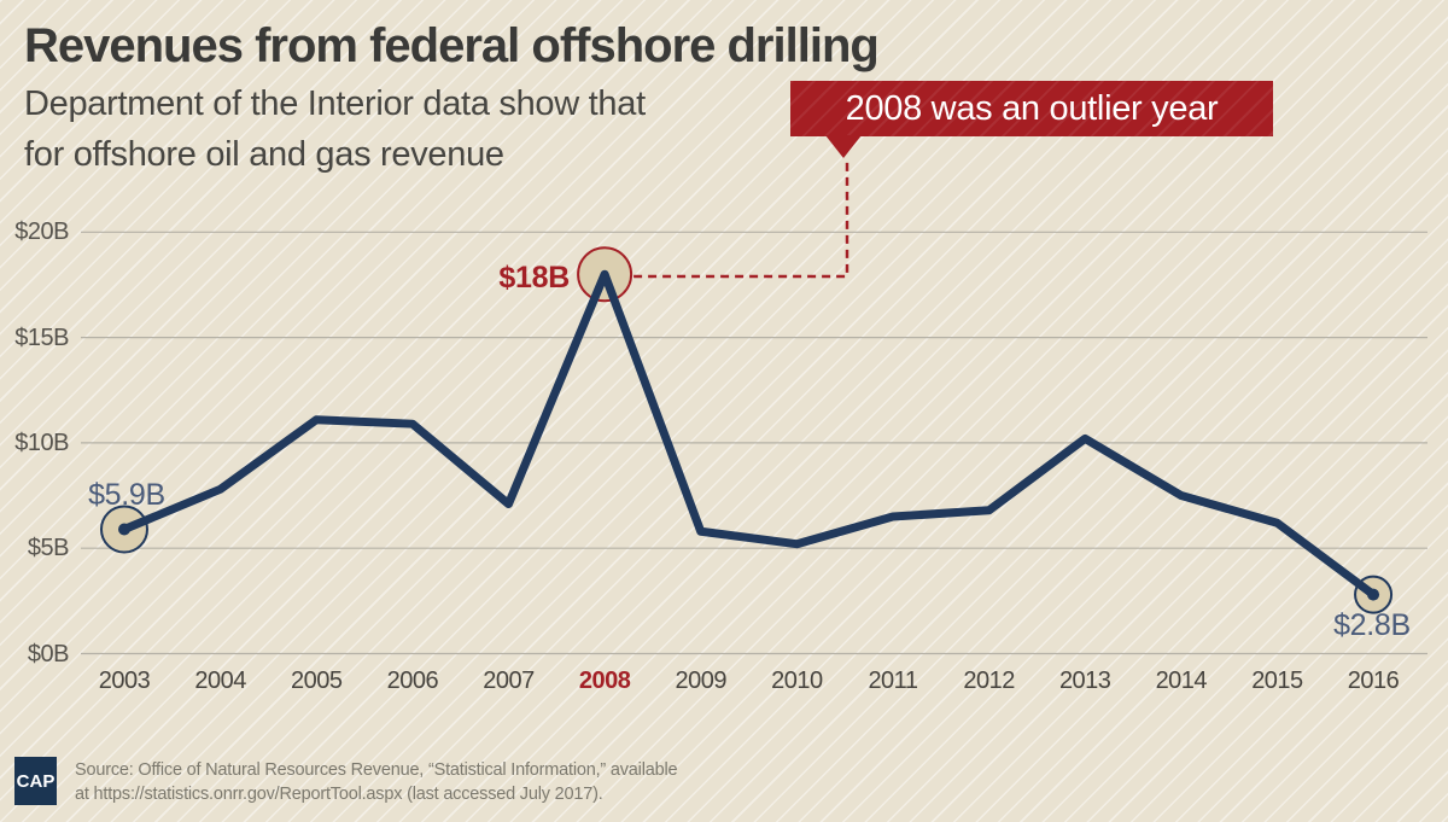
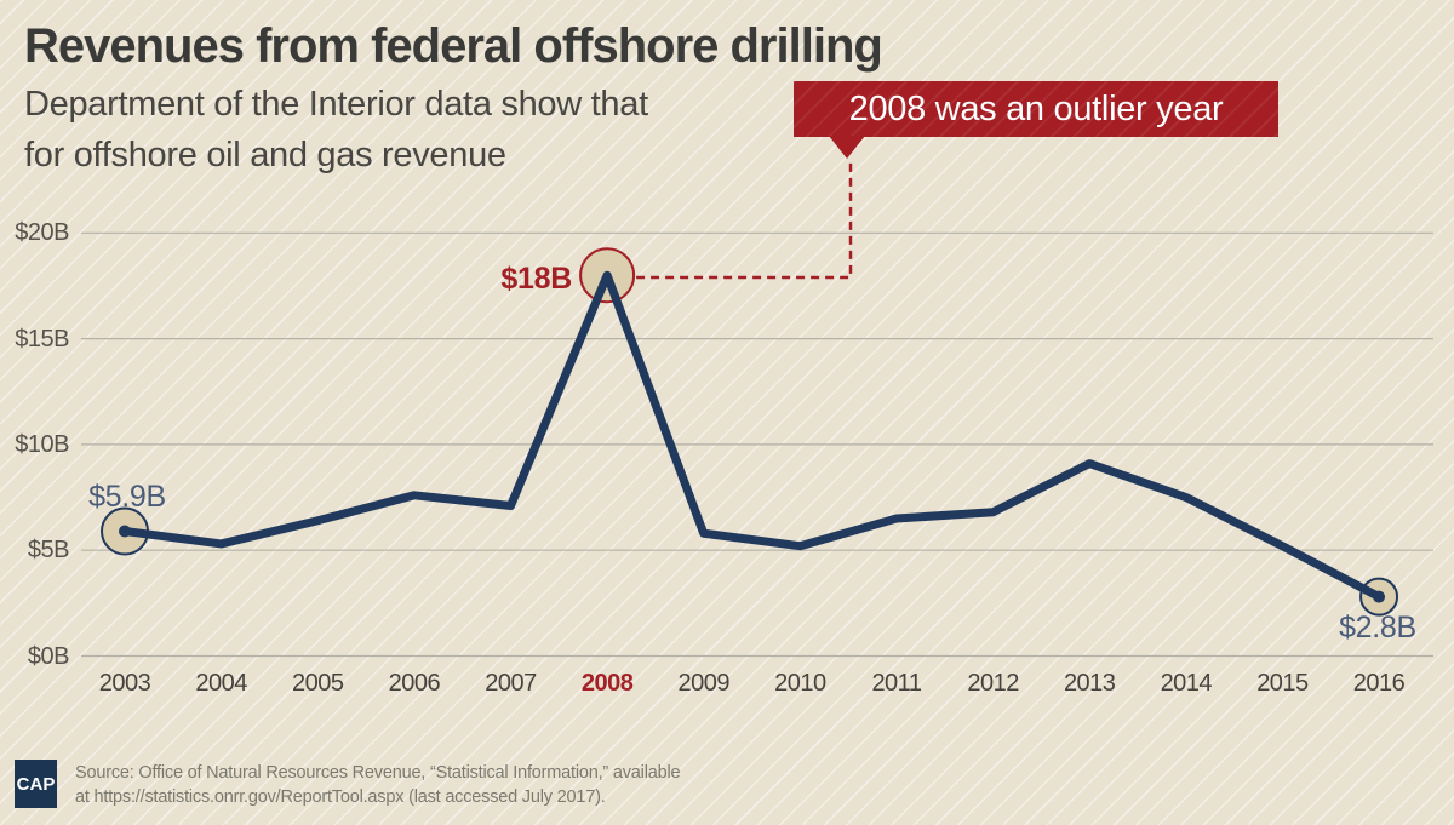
2004: $7.8B -> $5.3B
2005: $11.1B -> $6.4B
2006: $10.9B -> $7.6B
2013: $10.2B -> $9.1B
2015: $6.2B -> $5.2B
